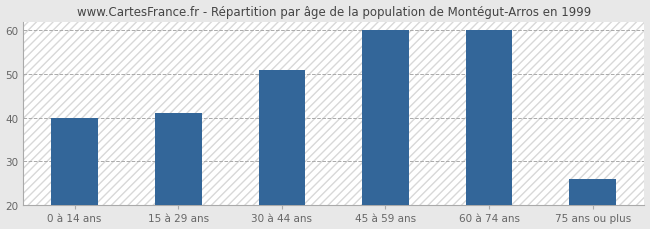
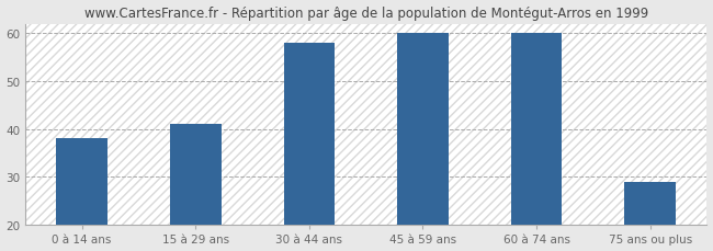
0 à 14 ans: 40 -> 38
30 à 44 ans: 51 -> 58
75 ans ou plus: 26 -> 29
